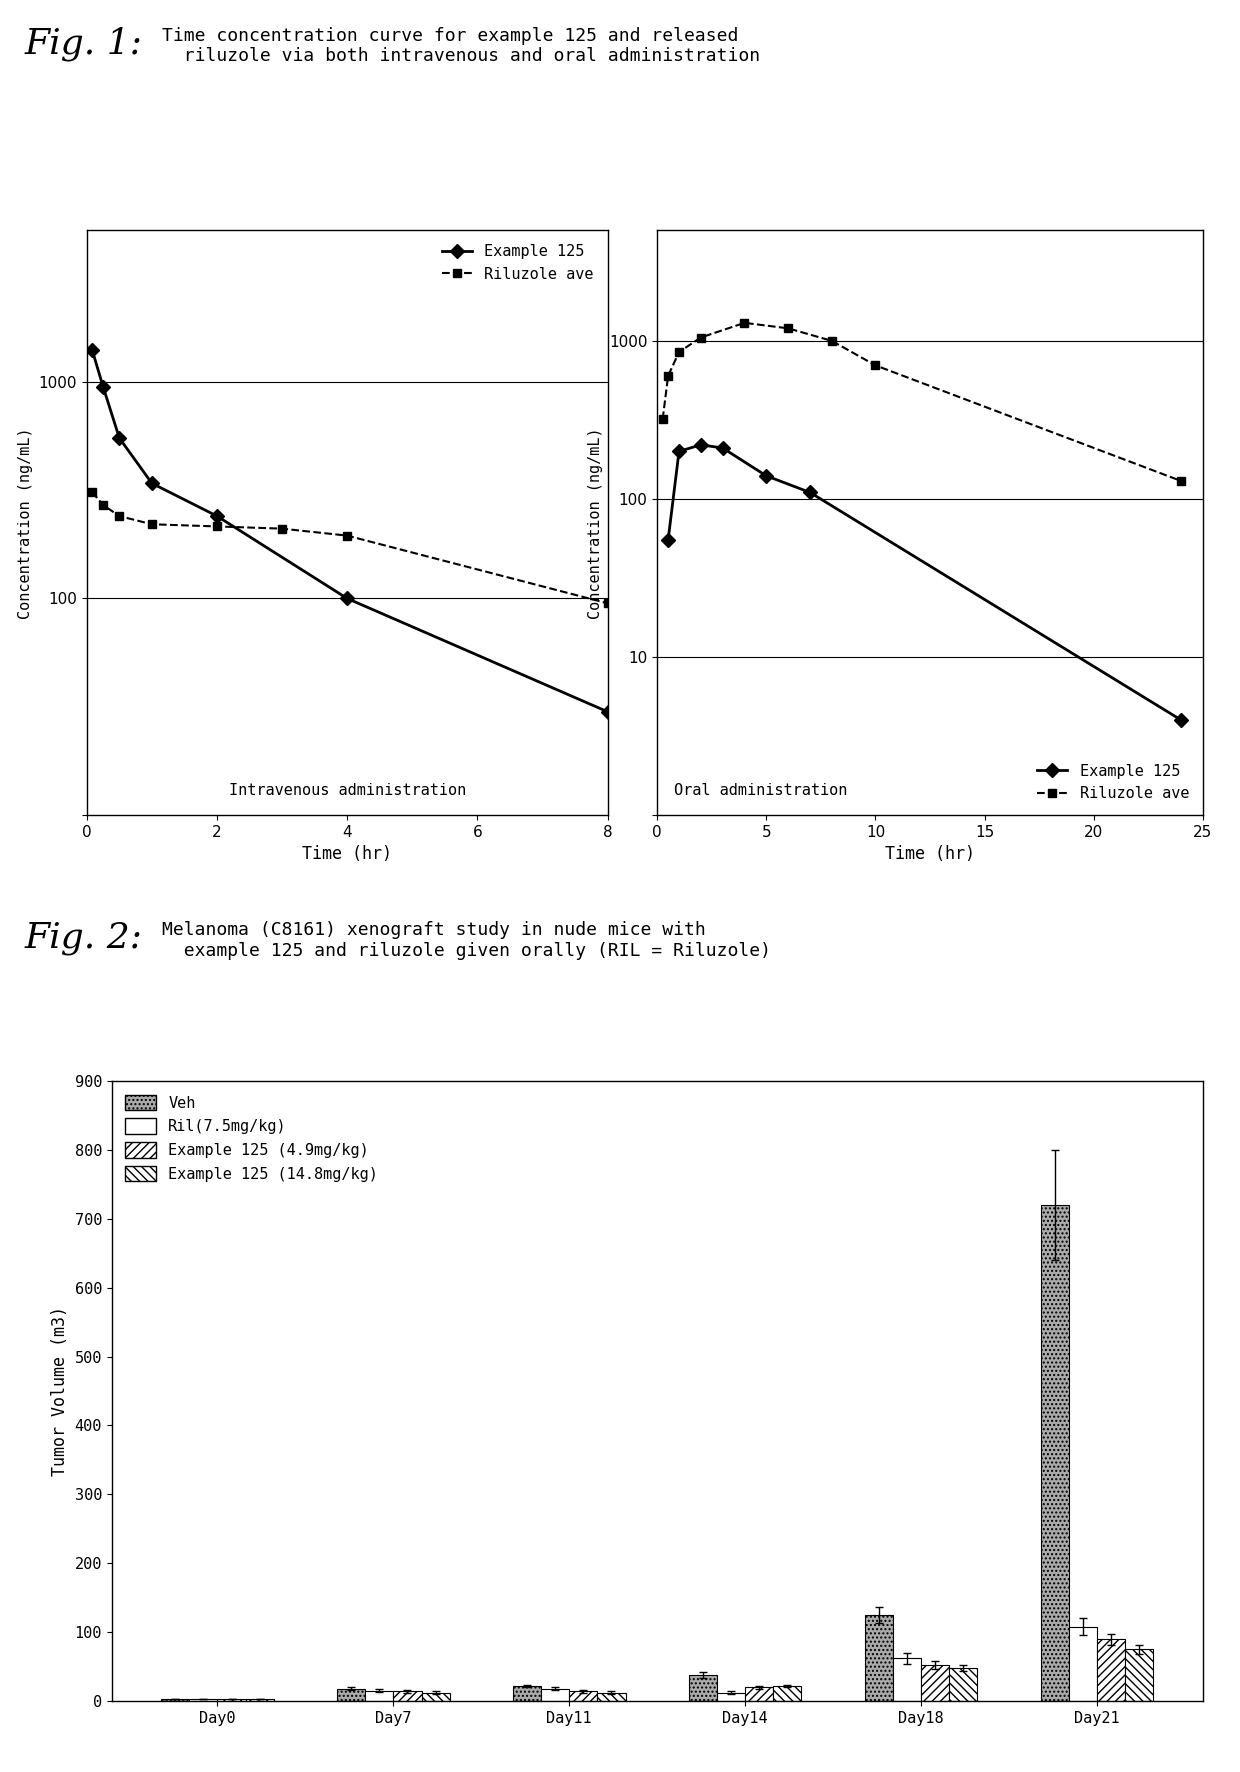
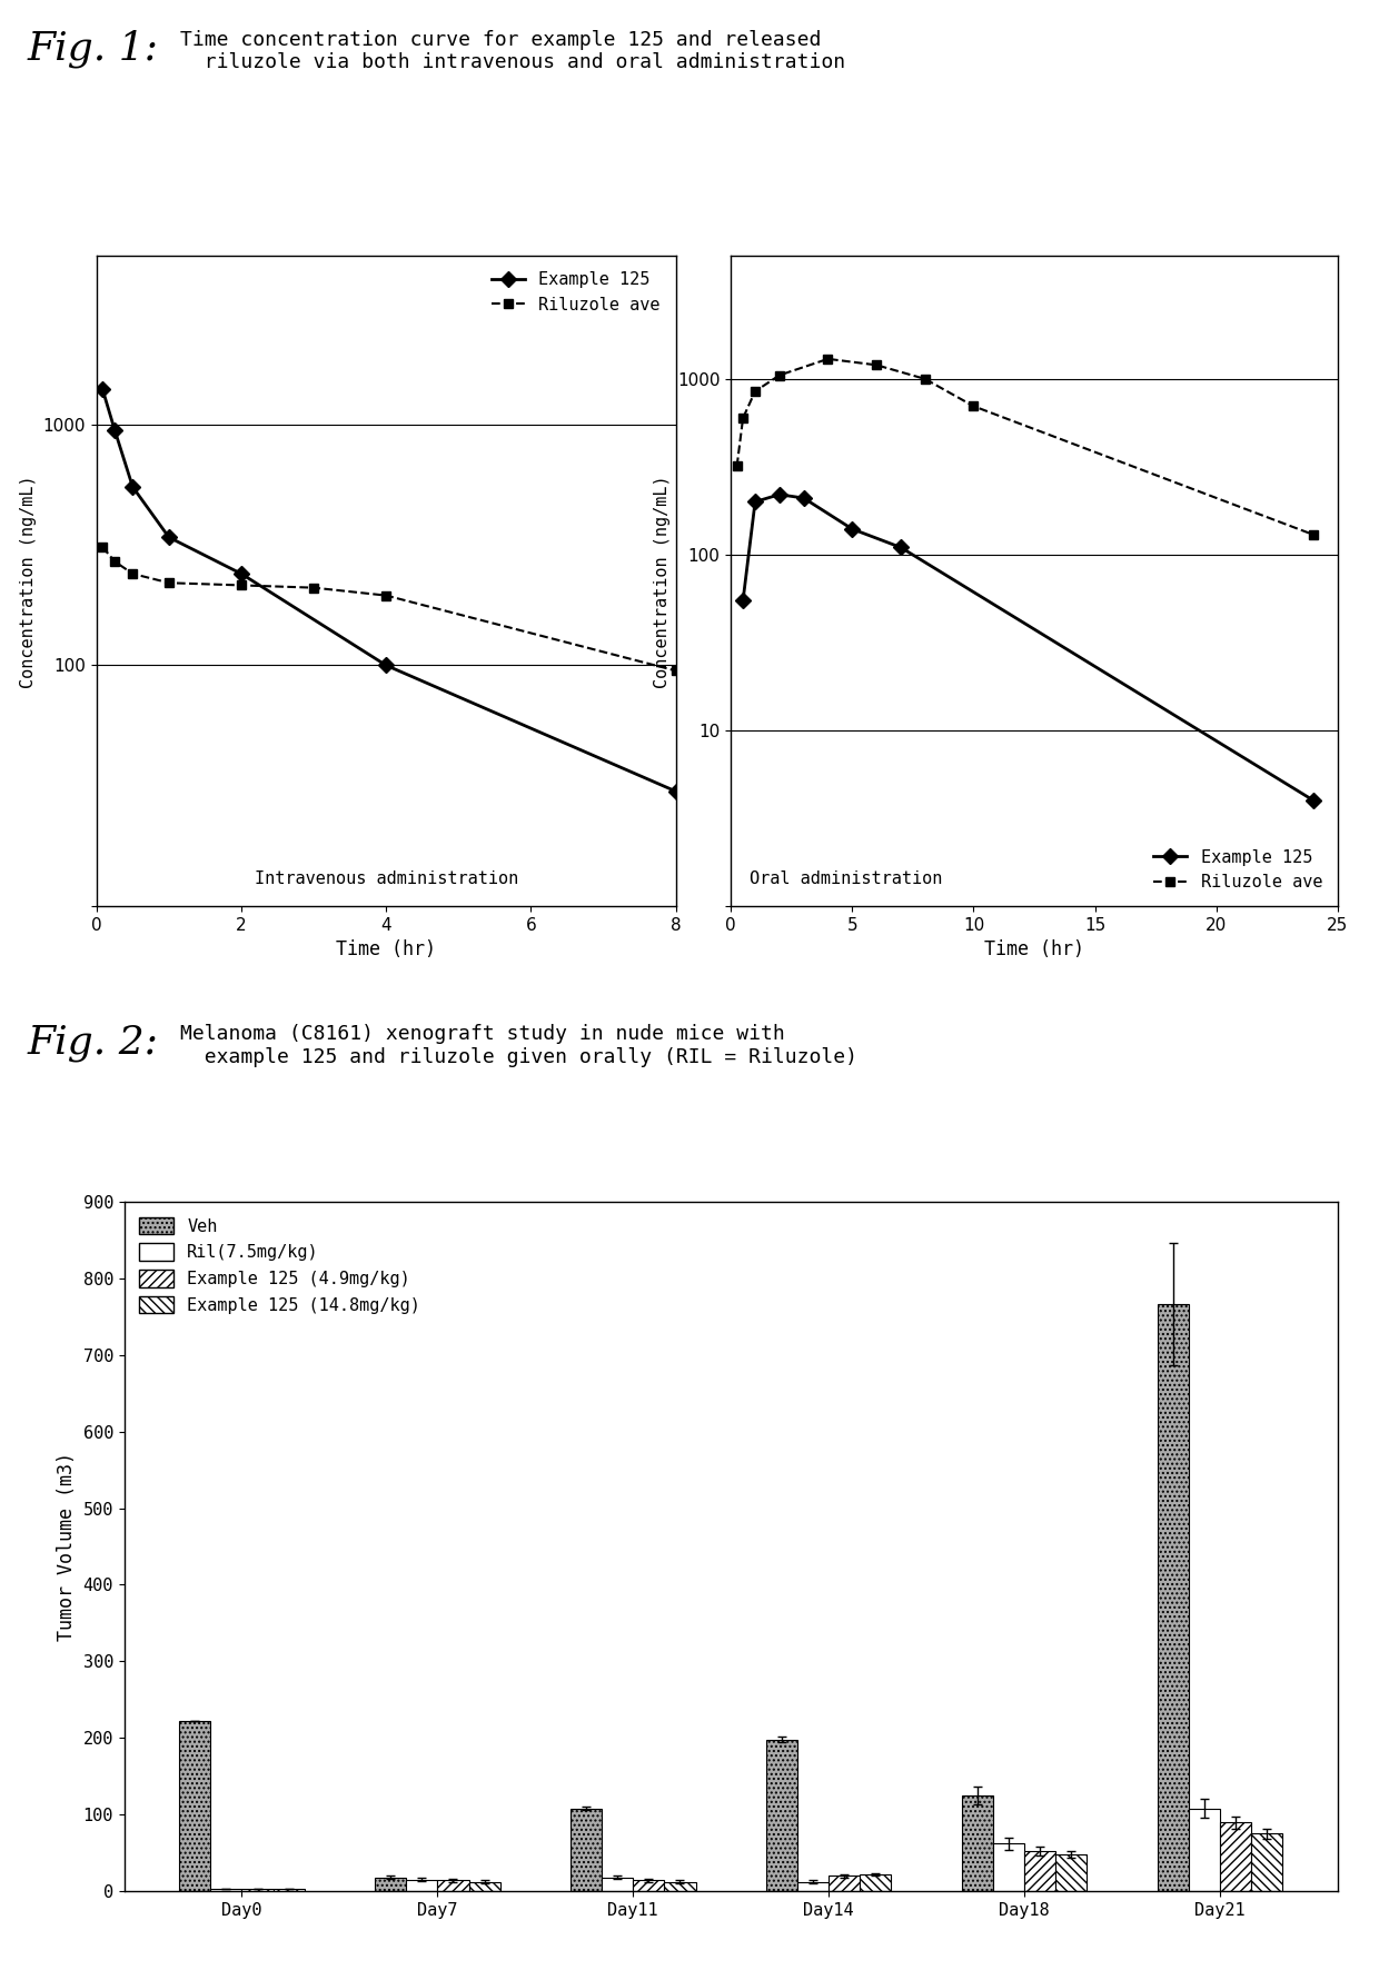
Veh/Day0: 3 -> 222
Veh/Day11: 22 -> 108
Veh/Day14: 38 -> 198
Veh/Day21: 720 -> 766
